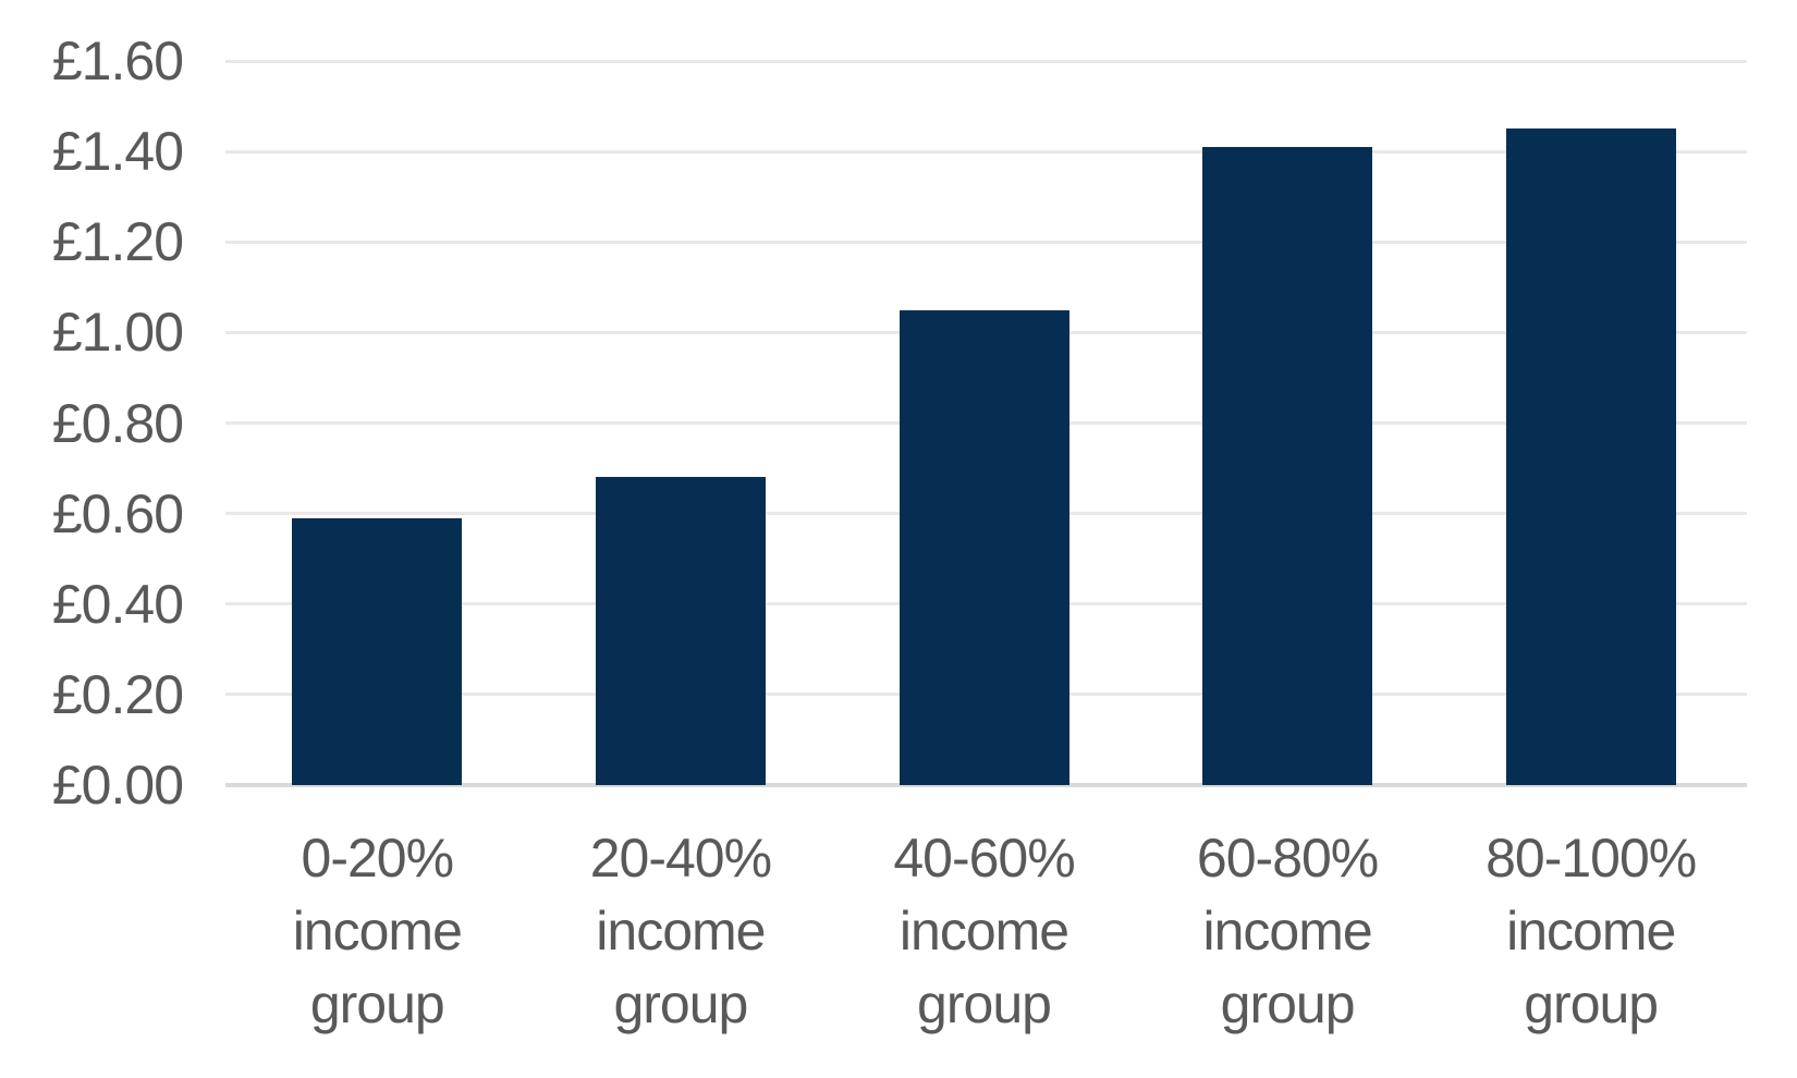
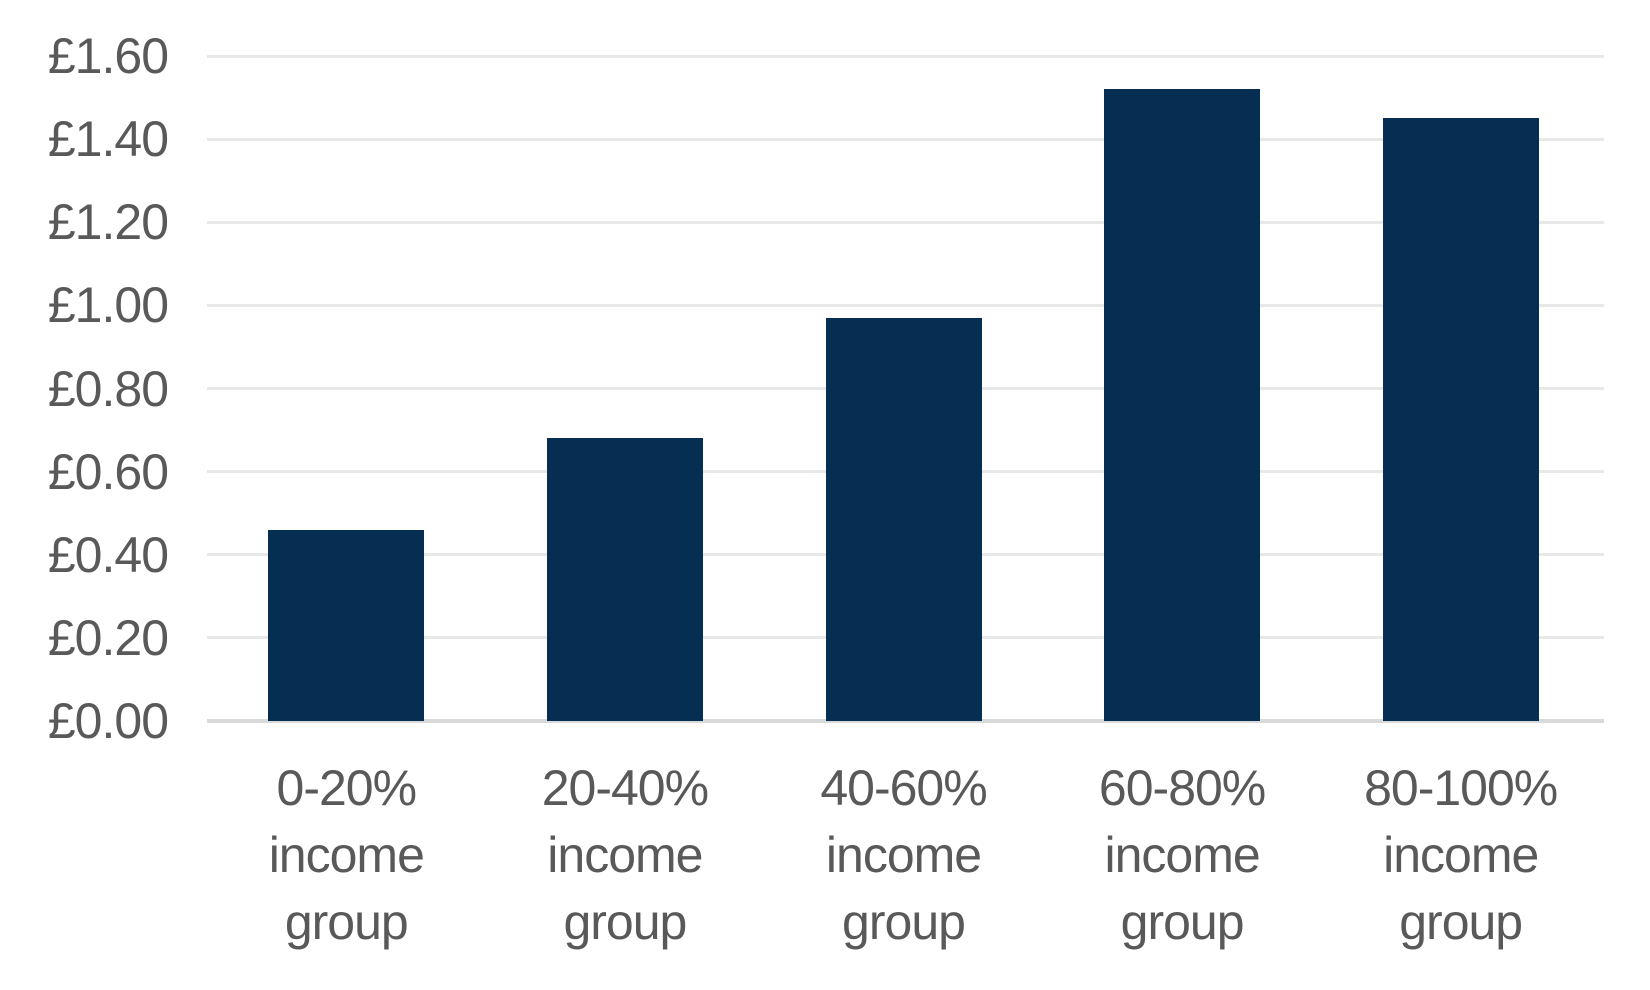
0-20% income group: £0.59 -> £0.46
40-60% income group: £1.05 -> £0.97
60-80% income group: £1.41 -> £1.52
